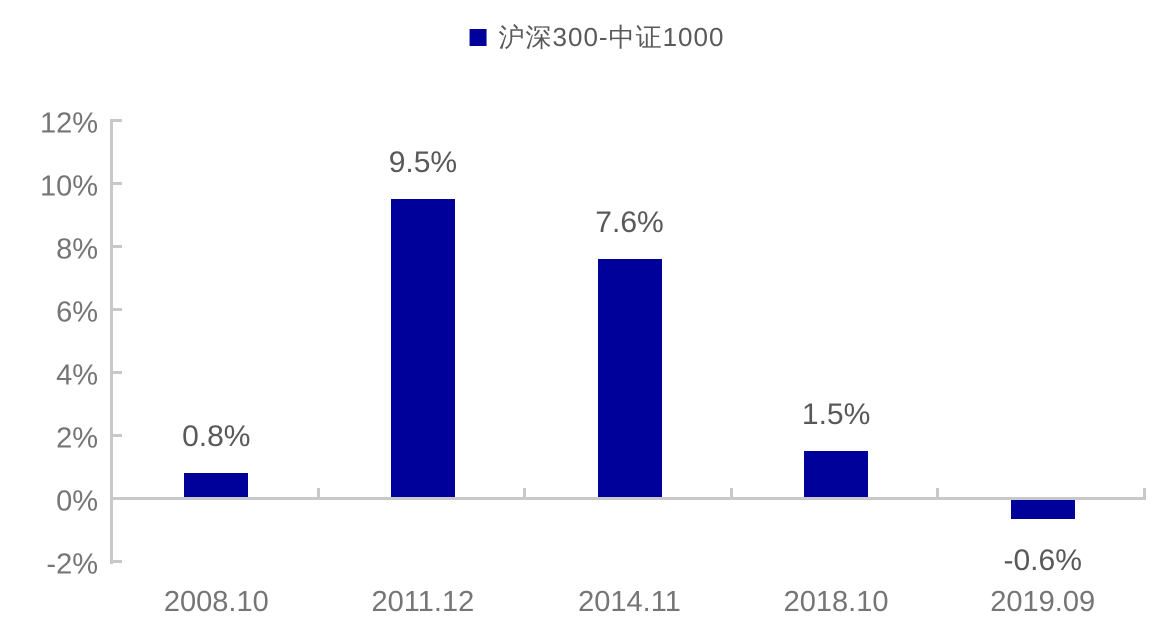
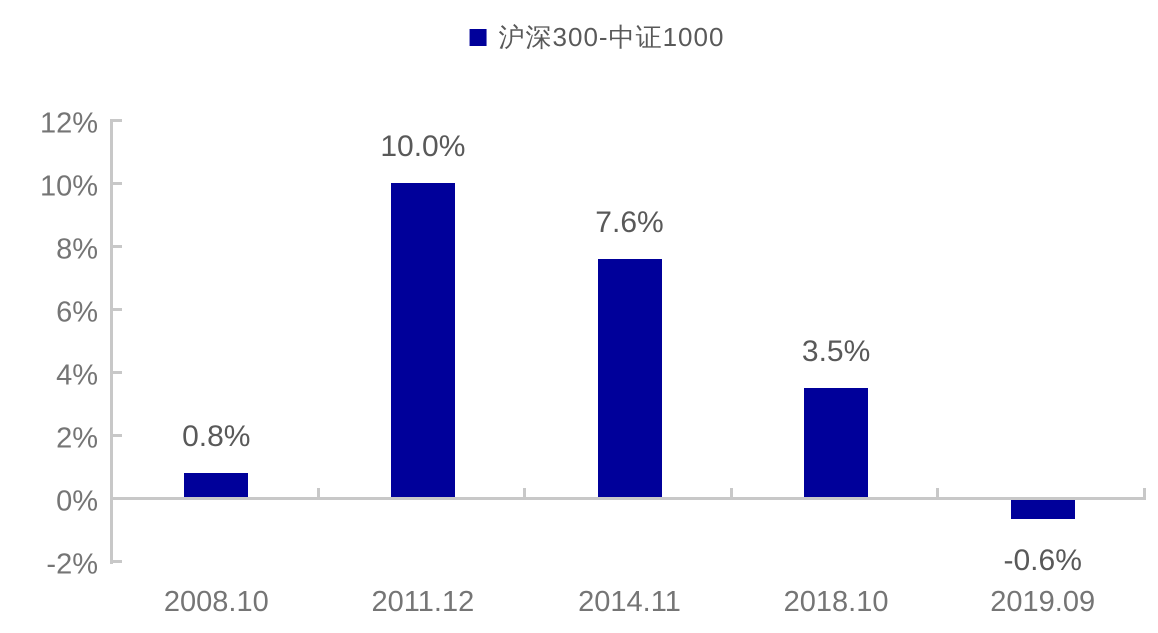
2011.12: 9.5% -> 10.0%
2018.10: 1.5% -> 3.5%
